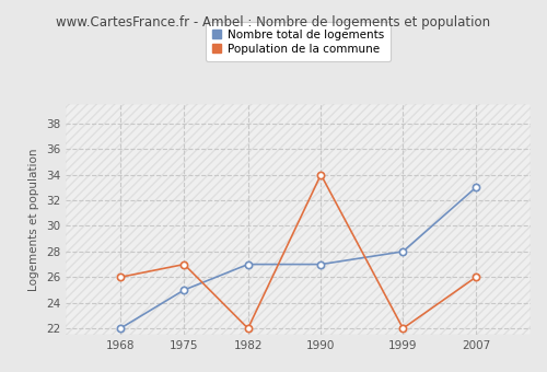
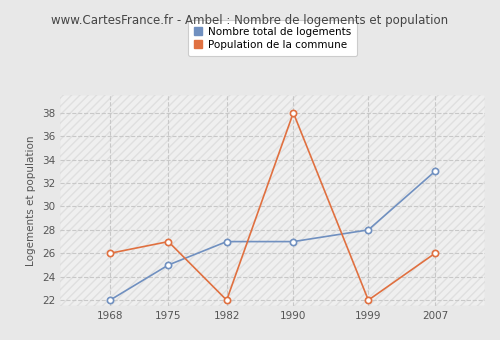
Population de la commune/1990: 34 -> 38
